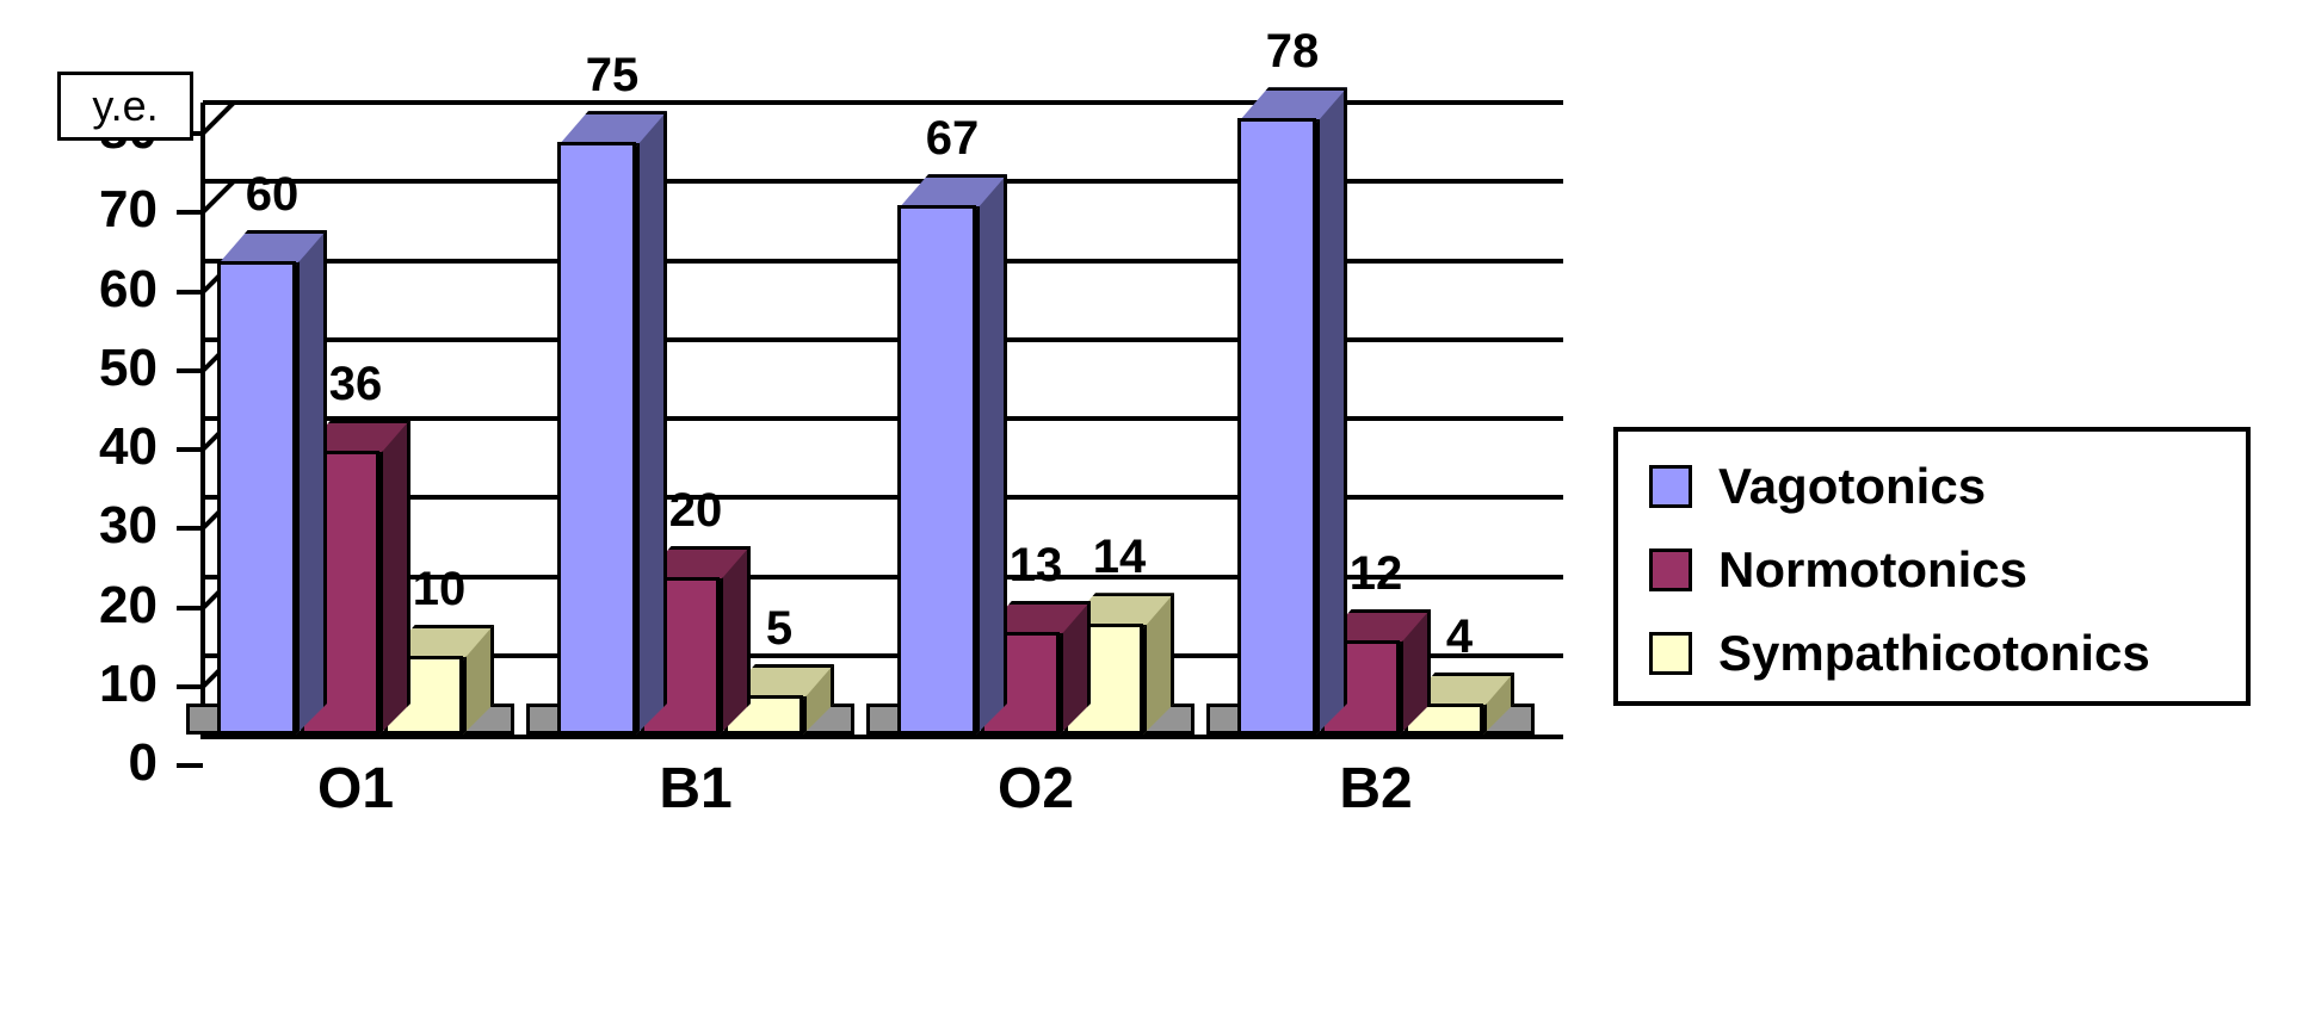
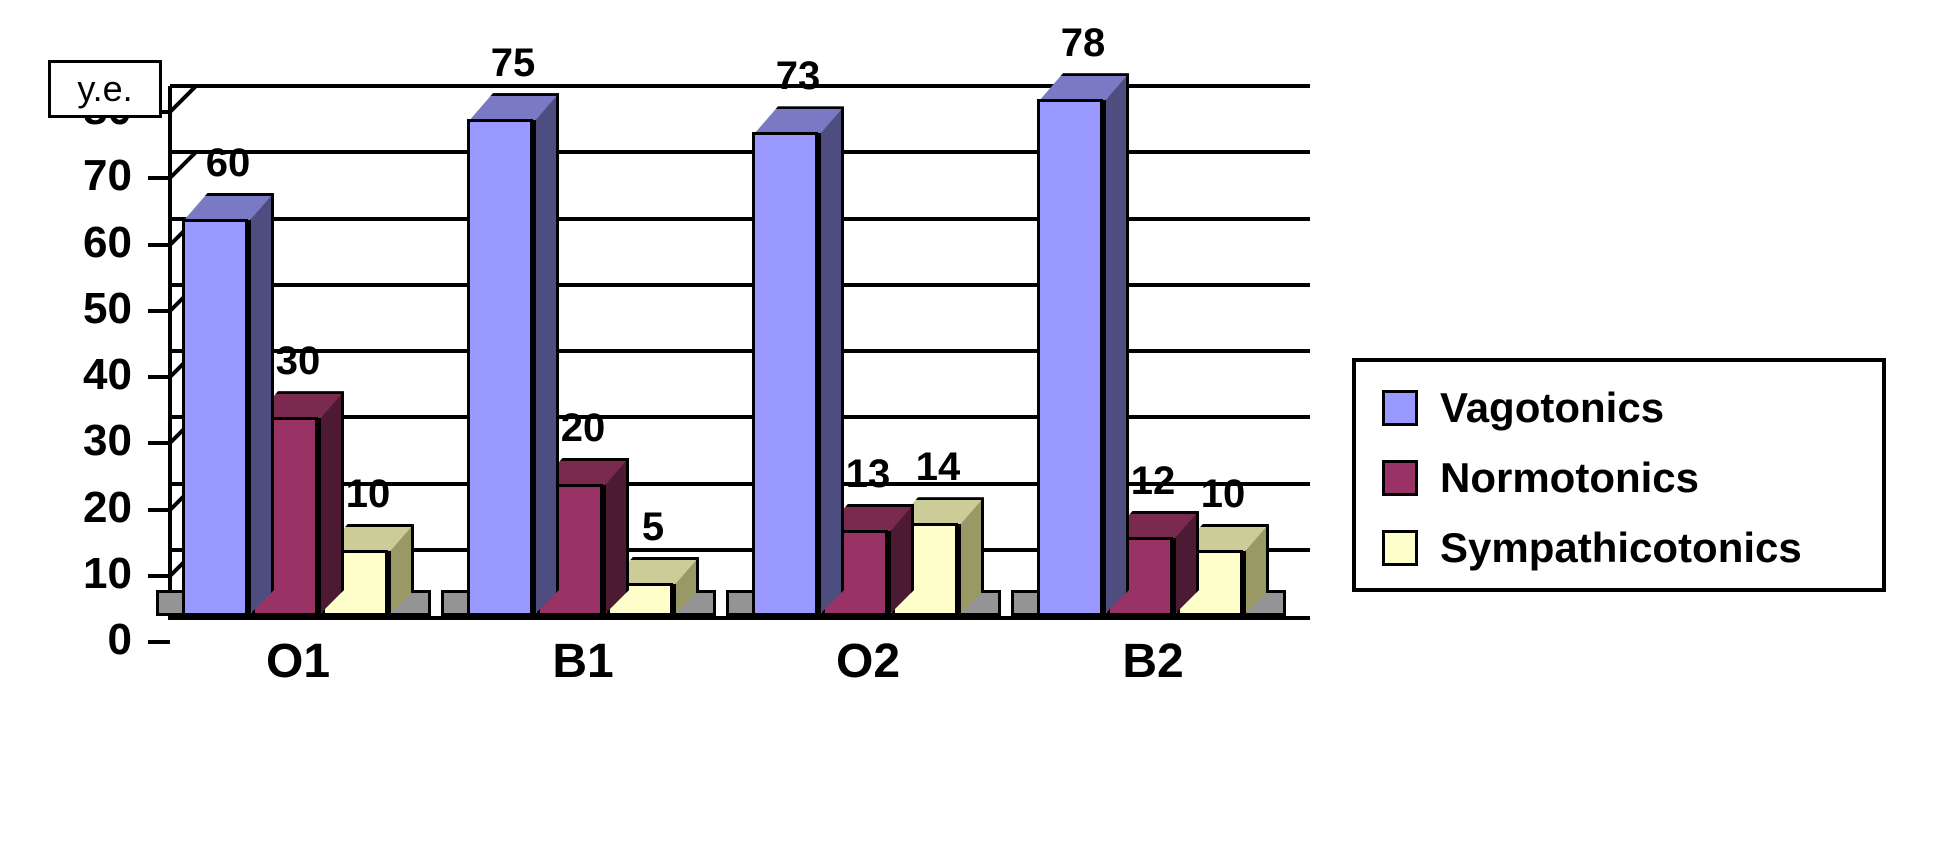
Normotonics/O1: 36 -> 30
Vagotonics/O2: 67 -> 73
Sympathicotonics/B2: 4 -> 10
